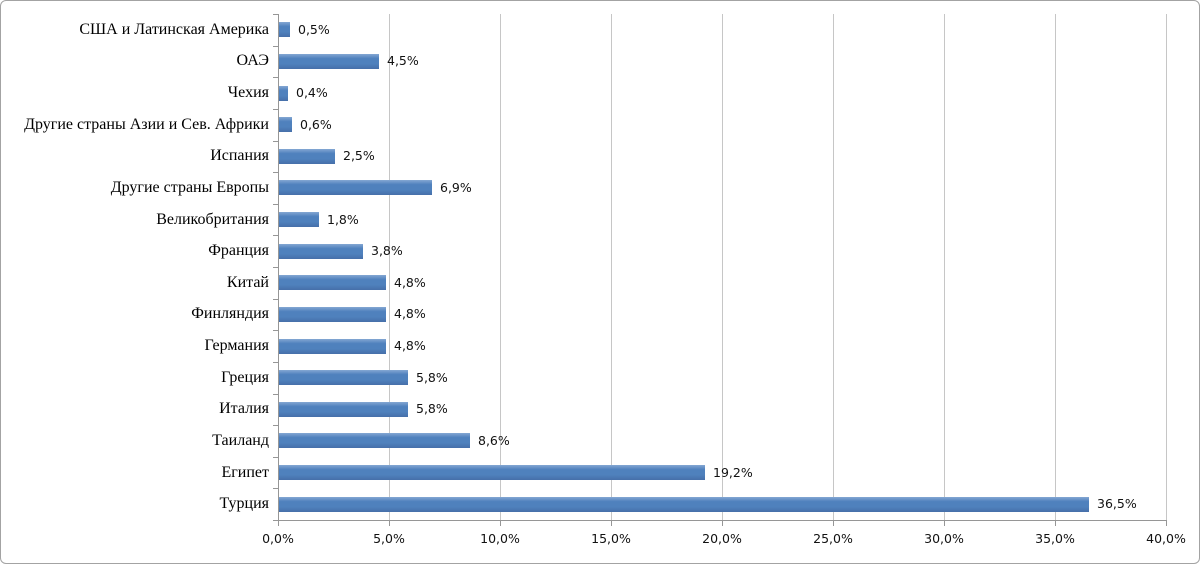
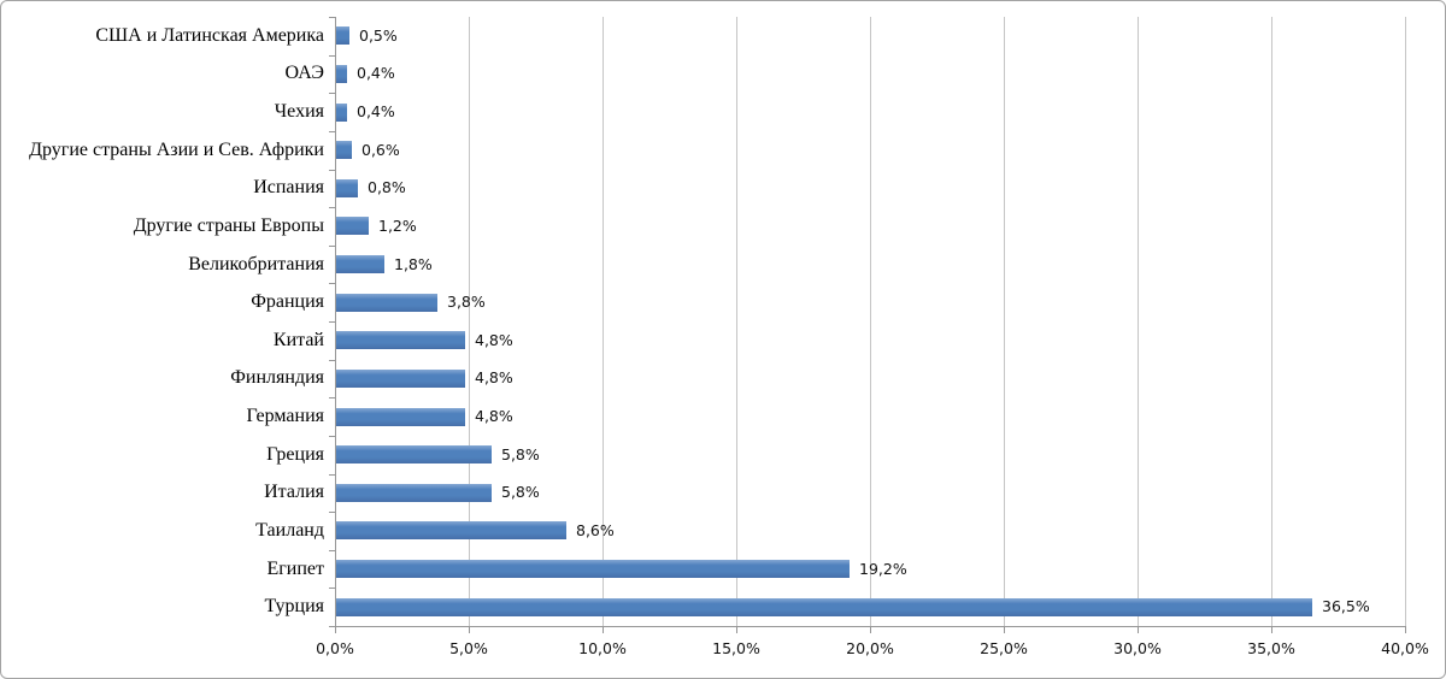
ОАЭ: 4,5% -> 0,4%
Испания: 2,5% -> 0,8%
Другие страны Европы: 6,9% -> 1,2%
